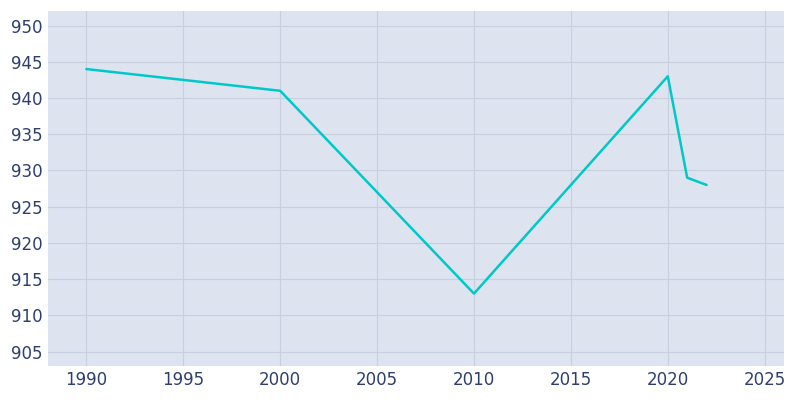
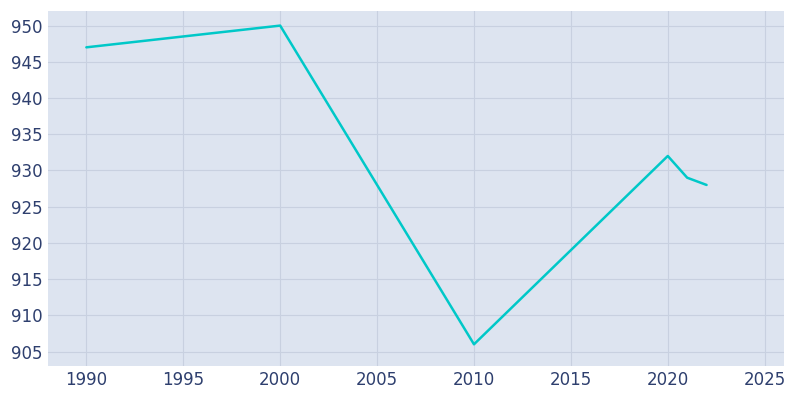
1990: 944 -> 947
2000: 941 -> 950
2010: 913 -> 906
2020: 943 -> 932
